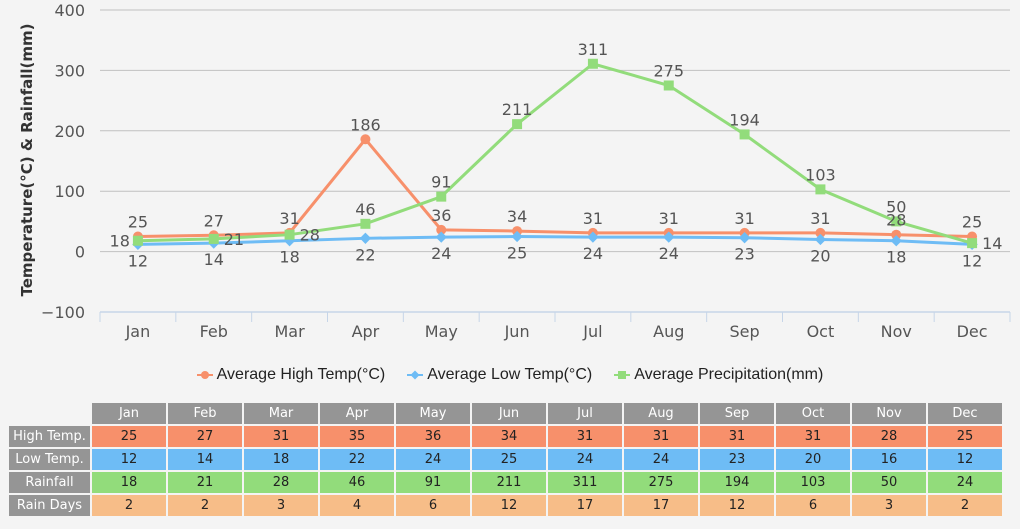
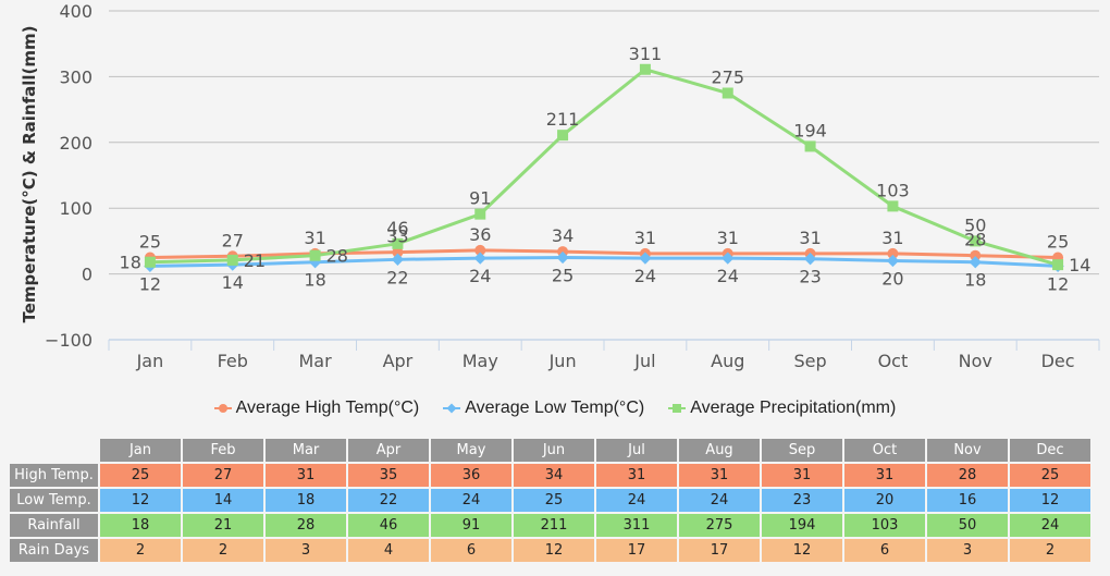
Average High Temp(°C)/Apr: 186 -> 33
